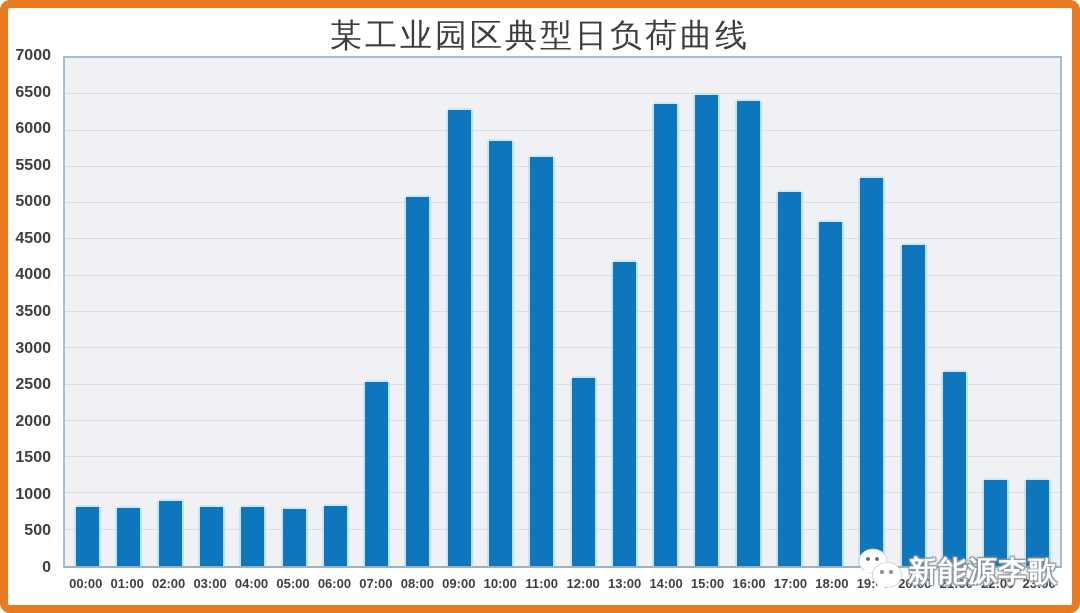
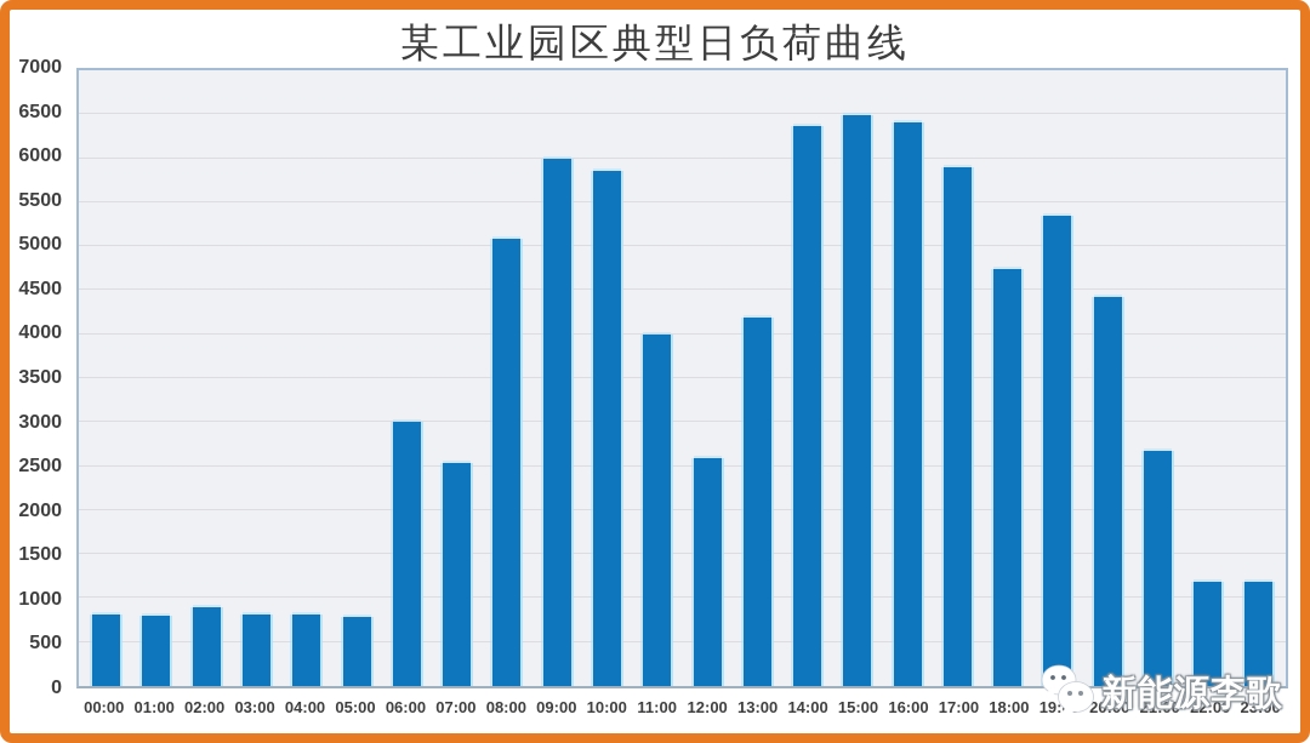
06:00: 800 -> 3000
09:00: 6300 -> 6000
11:00: 5600 -> 4000
17:00: 5200 -> 5900
